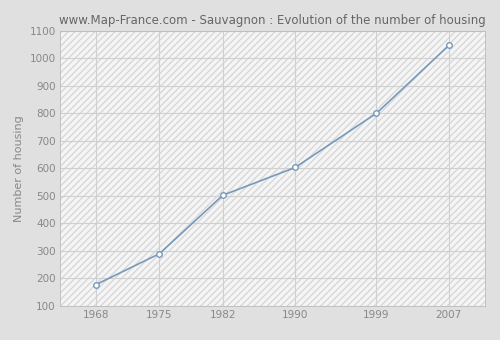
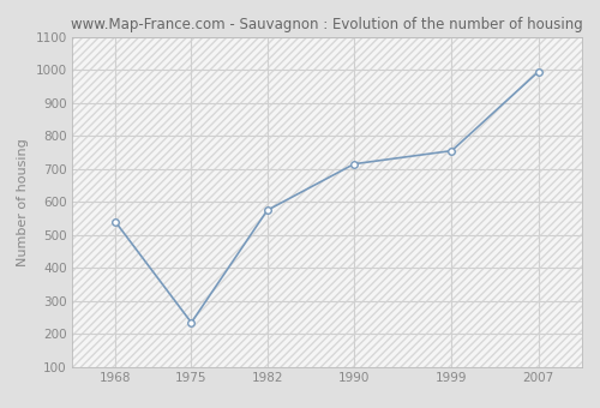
1968: 178 -> 540
1975: 290 -> 235
1982: 502 -> 575
1990: 603 -> 715
1999: 800 -> 755
2007: 1046 -> 995
